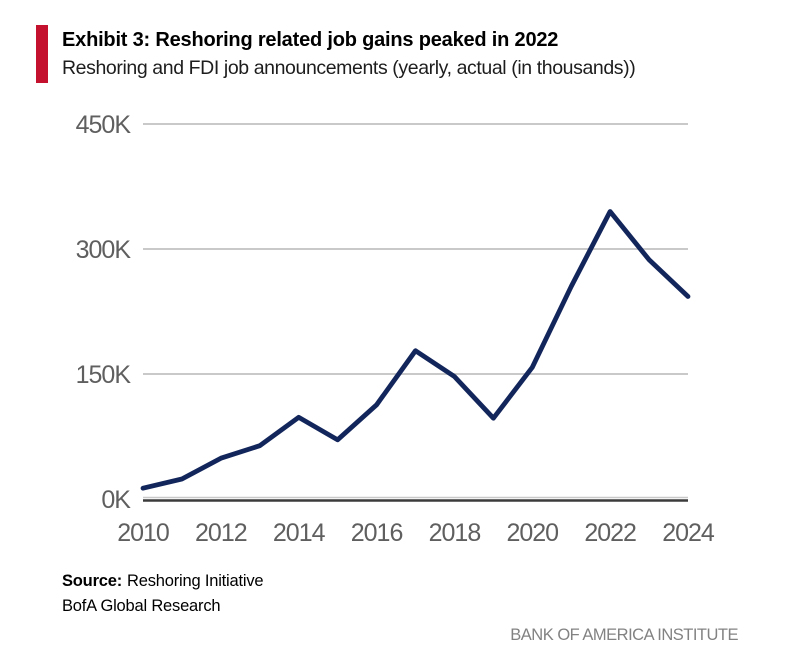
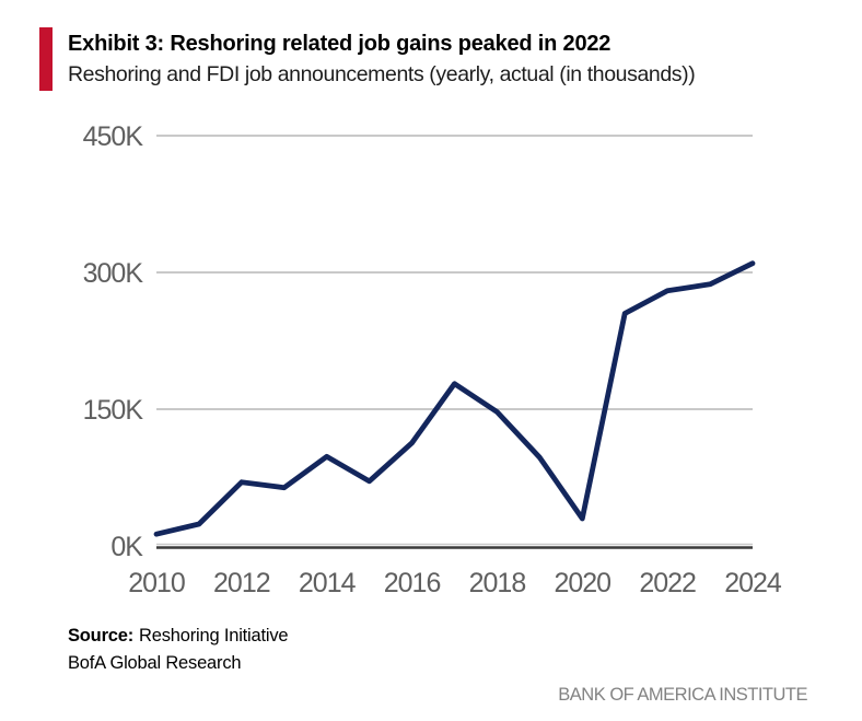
2012: 50K -> 70K
2020: 160K -> 30K
2022: 340K -> 280K
2024: 240K -> 310K
